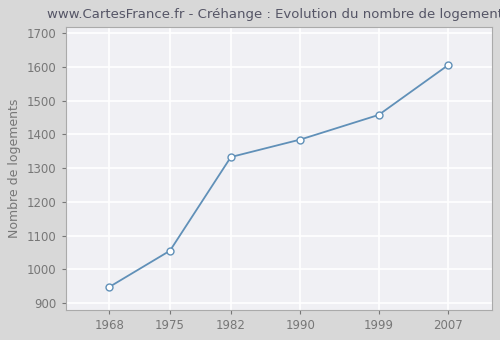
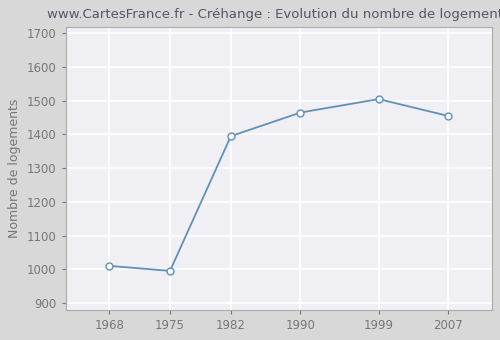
1968: 947 -> 1010
1975: 1055 -> 995
1982: 1333 -> 1395
1990: 1385 -> 1465
1999: 1458 -> 1505
2007: 1606 -> 1455
